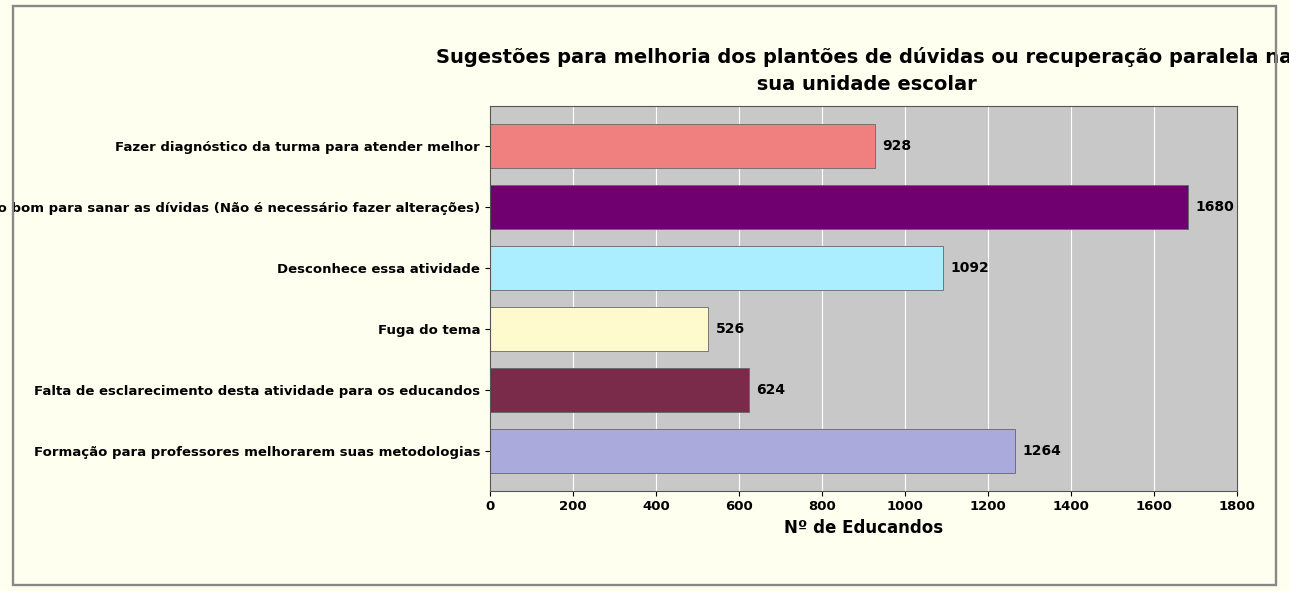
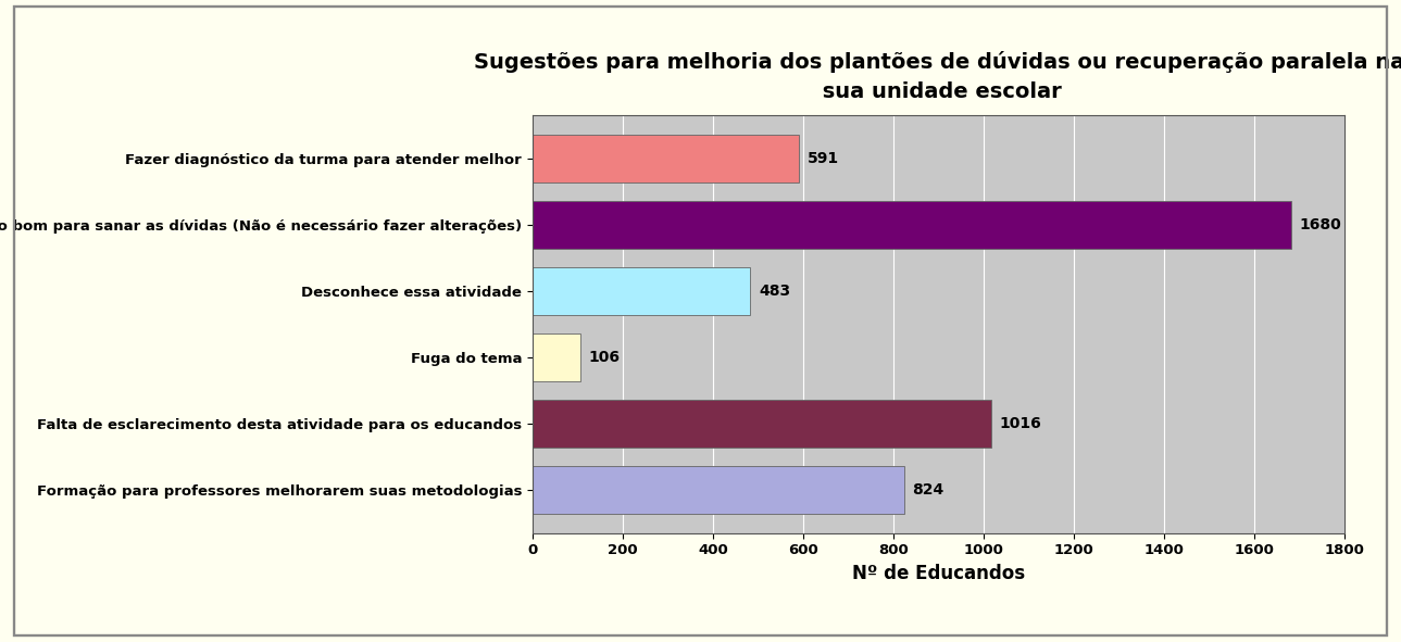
Fazer diagnóstico da turma para atender melhor: 928 -> 591
Desconhece essa atividade: 1092 -> 483
Fuga do tema: 526 -> 106
Falta de esclarecimento desta atividade para os educandos: 624 -> 1016
Formação para professores melhorarem suas metodologias: 1264 -> 824
